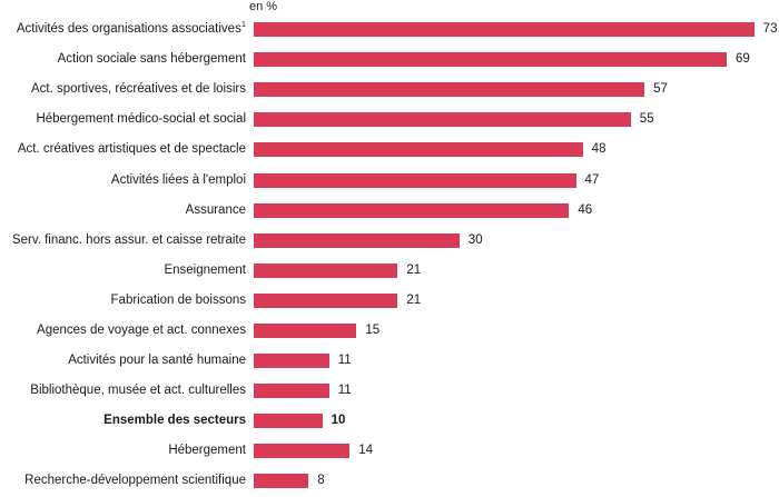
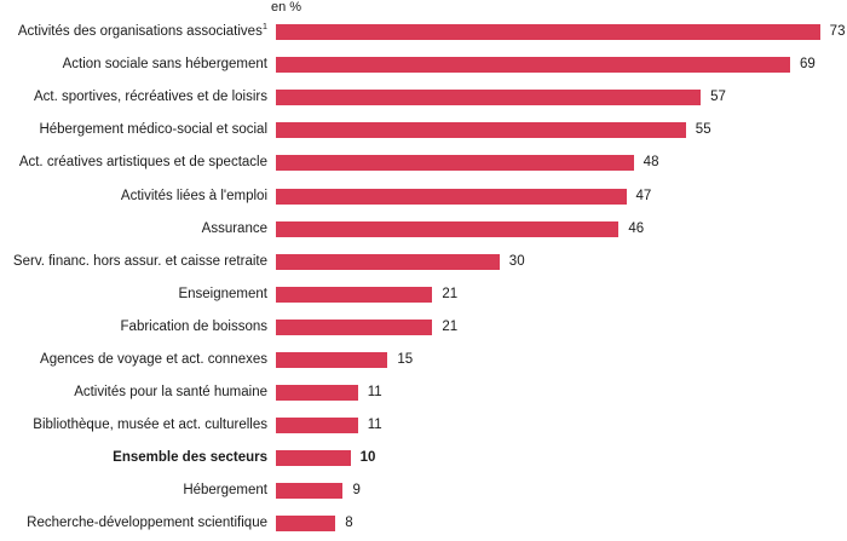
Hébergement: 14 -> 9
